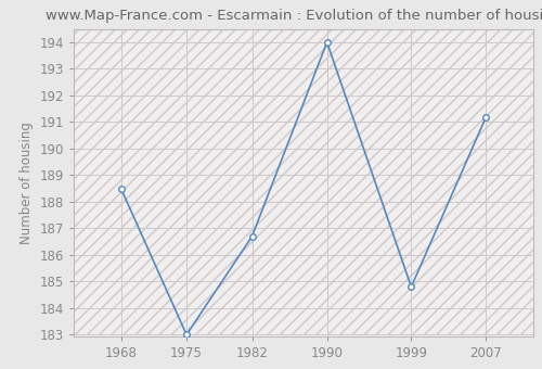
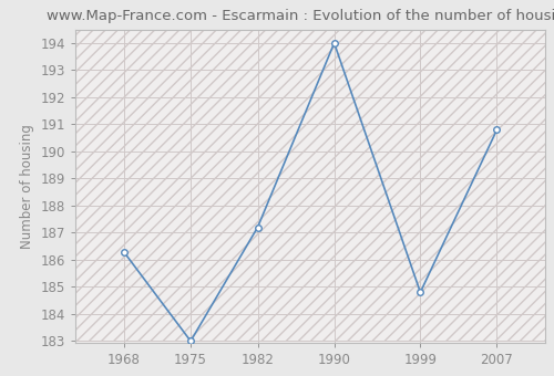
1968: 188.5 -> 186.3
1982: 186.7 -> 187.2
2007: 191.2 -> 190.8
